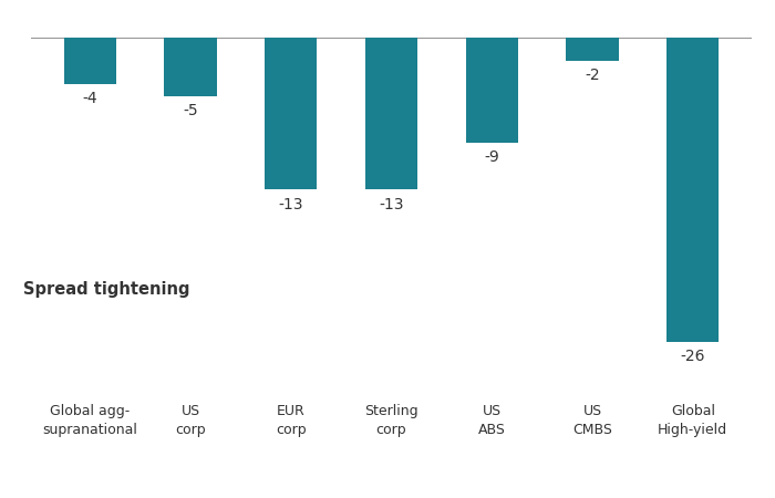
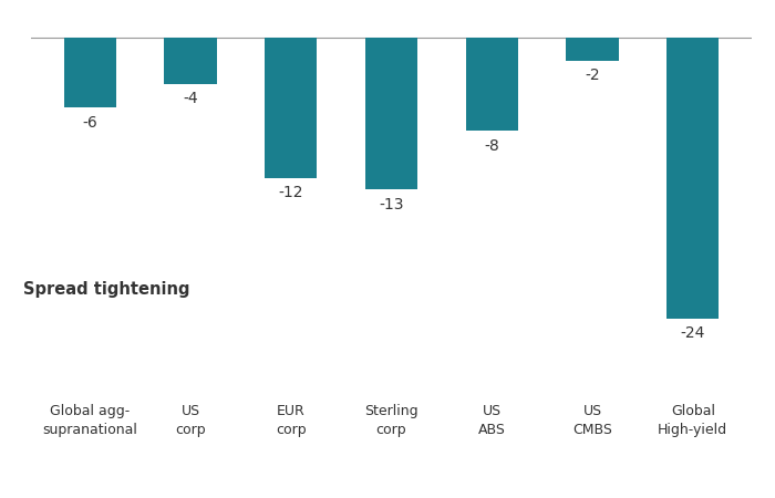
Global agg- supranational: -4 -> -6
US corp: -5 -> -4
EUR corp: -13 -> -12
US ABS: -9 -> -8
Global High-yield: -26 -> -24
